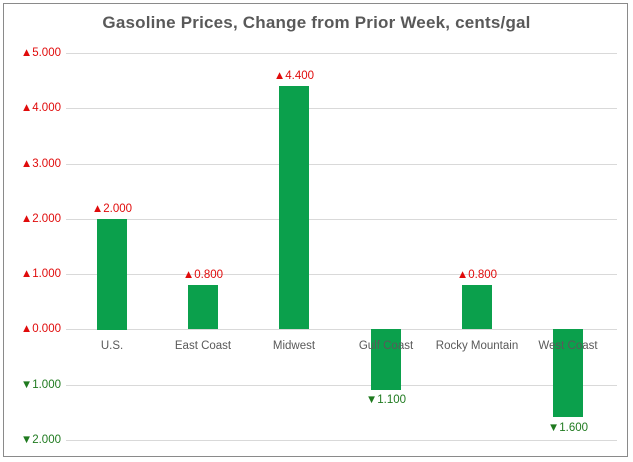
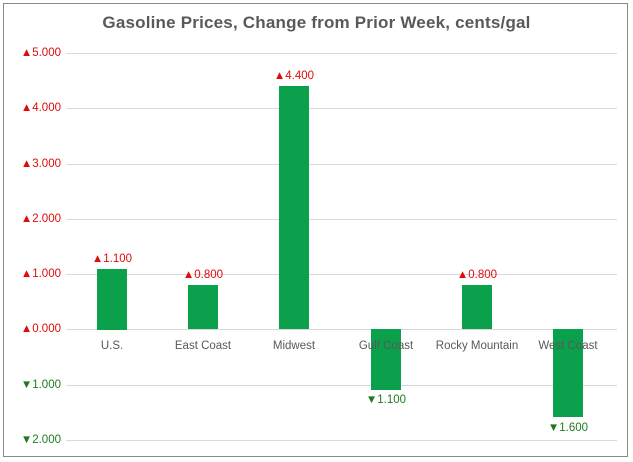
U.S.: 2.000 -> 1.100
